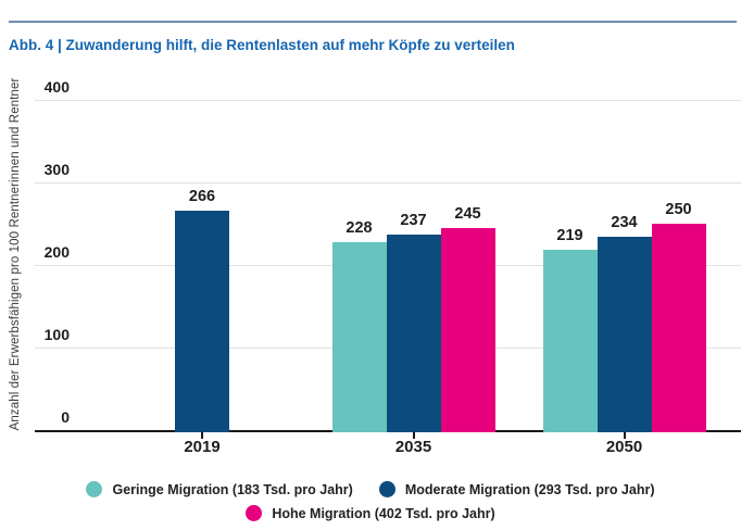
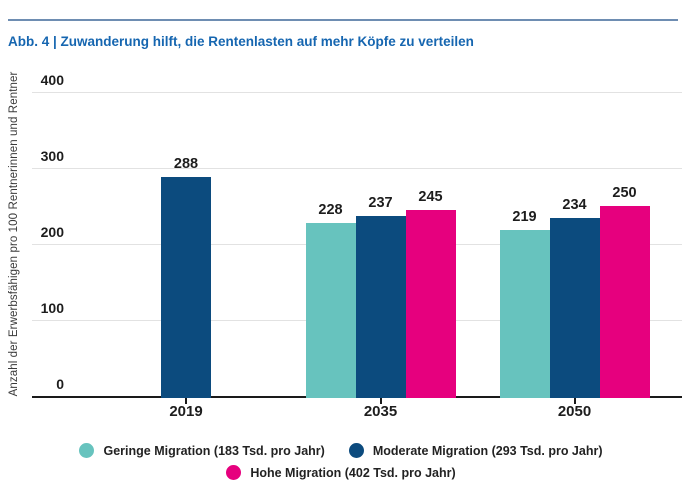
Moderate Migration (293 Tsd. pro Jahr)/2019: 266 -> 288
